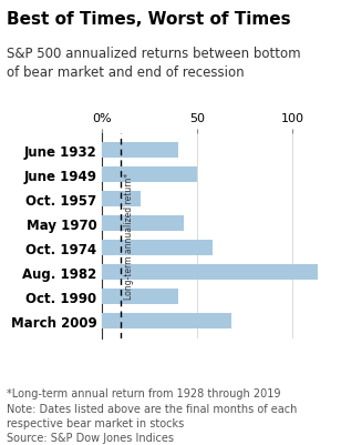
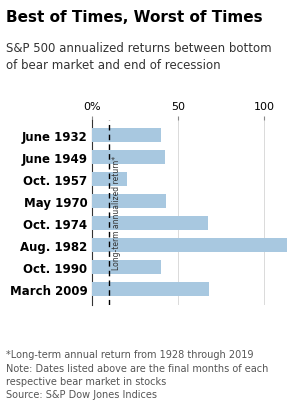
June 1949: 50 -> 42
Oct. 1974: 58 -> 67
